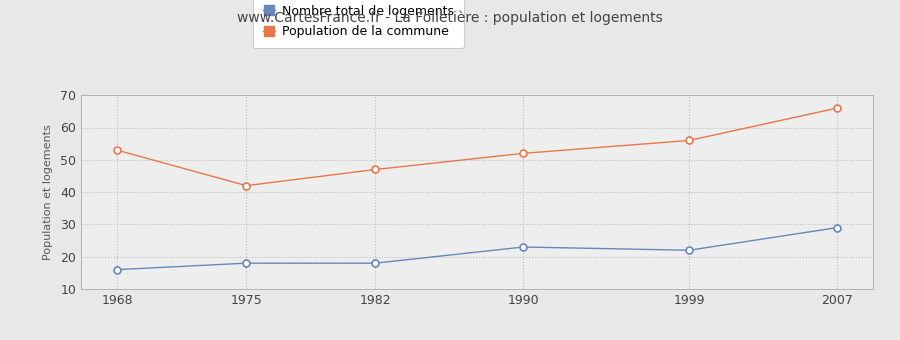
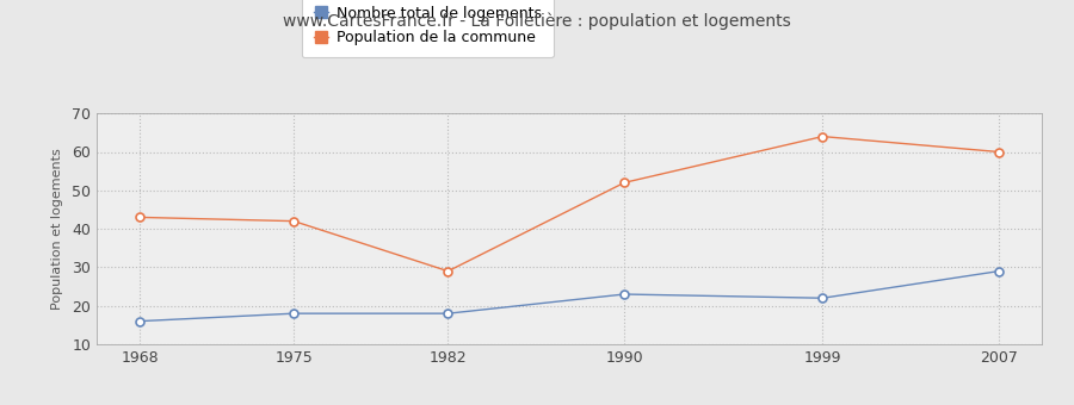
Population de la commune/1968: 53 -> 43
Population de la commune/1982: 47 -> 29
Population de la commune/1999: 56 -> 64
Population de la commune/2007: 66 -> 60
